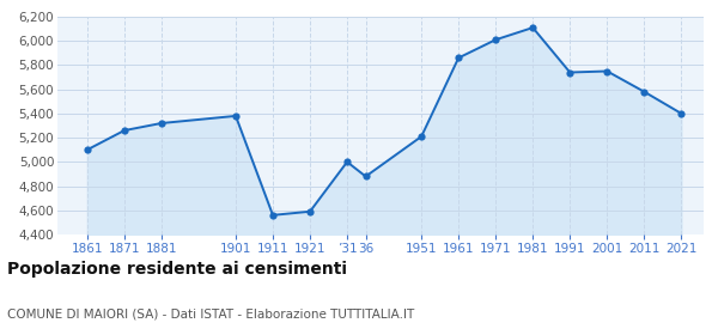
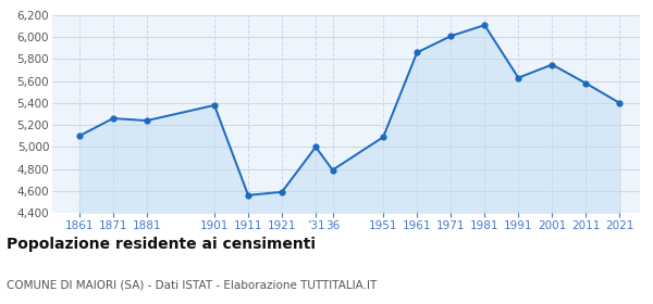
1881: 5,320 -> 5,240
36: 4,880 -> 4,790
1951: 5,210 -> 5,090
1991: 5,740 -> 5,630
